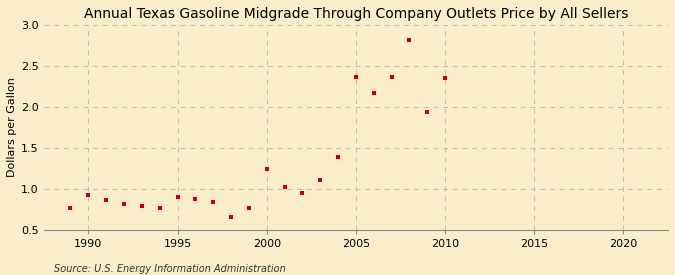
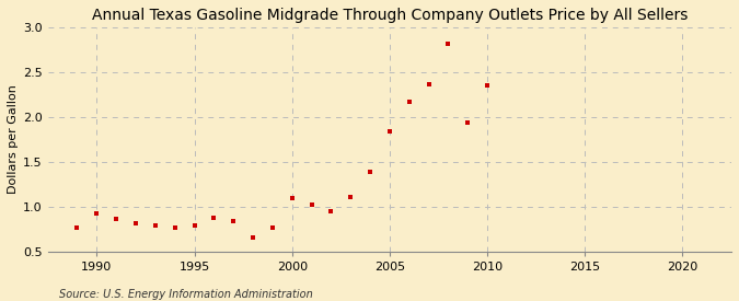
1995: 0.90 -> 0.79
2000: 1.24 -> 1.09
2005: 2.36 -> 1.84
